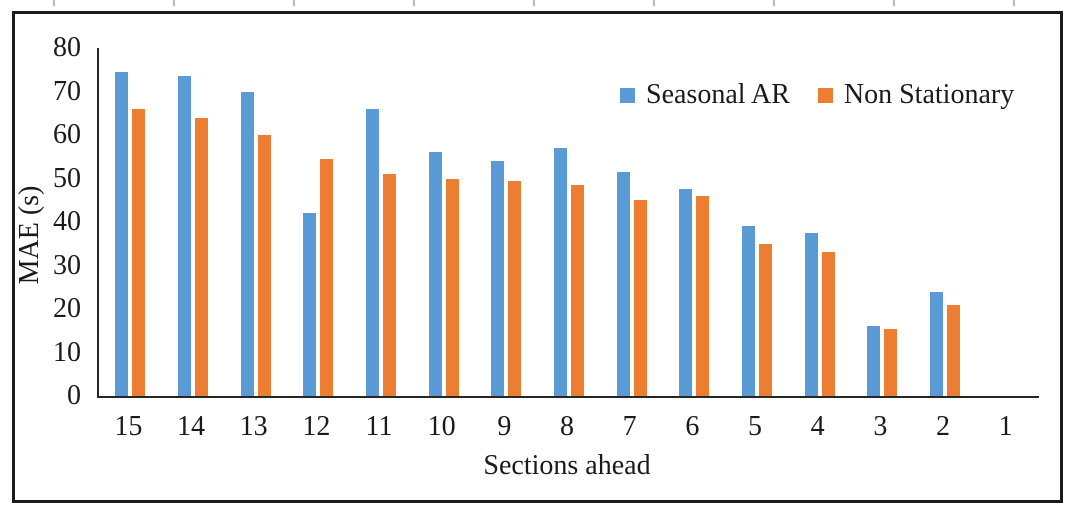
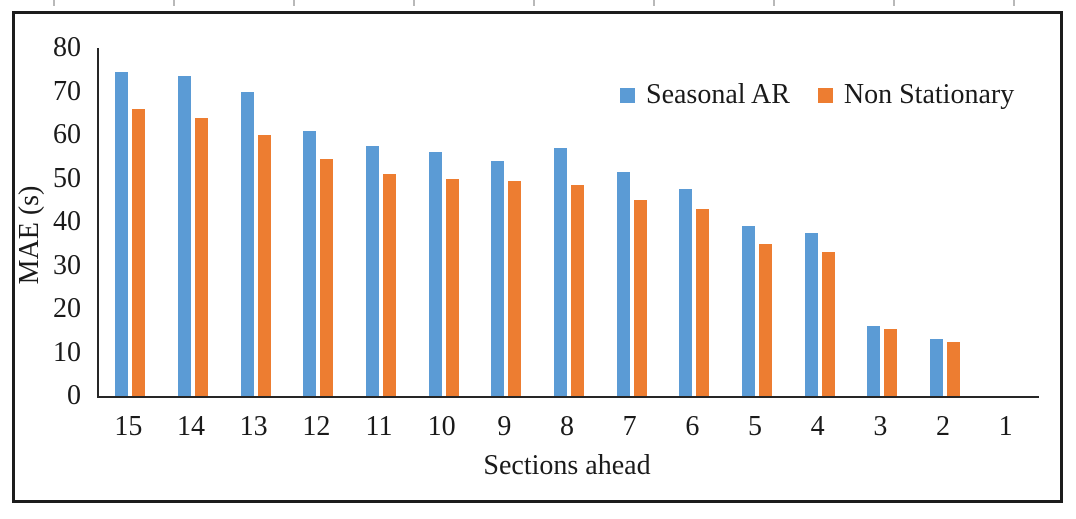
Seasonal AR/12: 42 -> 61
Seasonal AR/11: 66 -> 58
Non Stationary/6: 46 -> 43
Seasonal AR/2: 24 -> 13
Non Stationary/2: 21 -> 12
